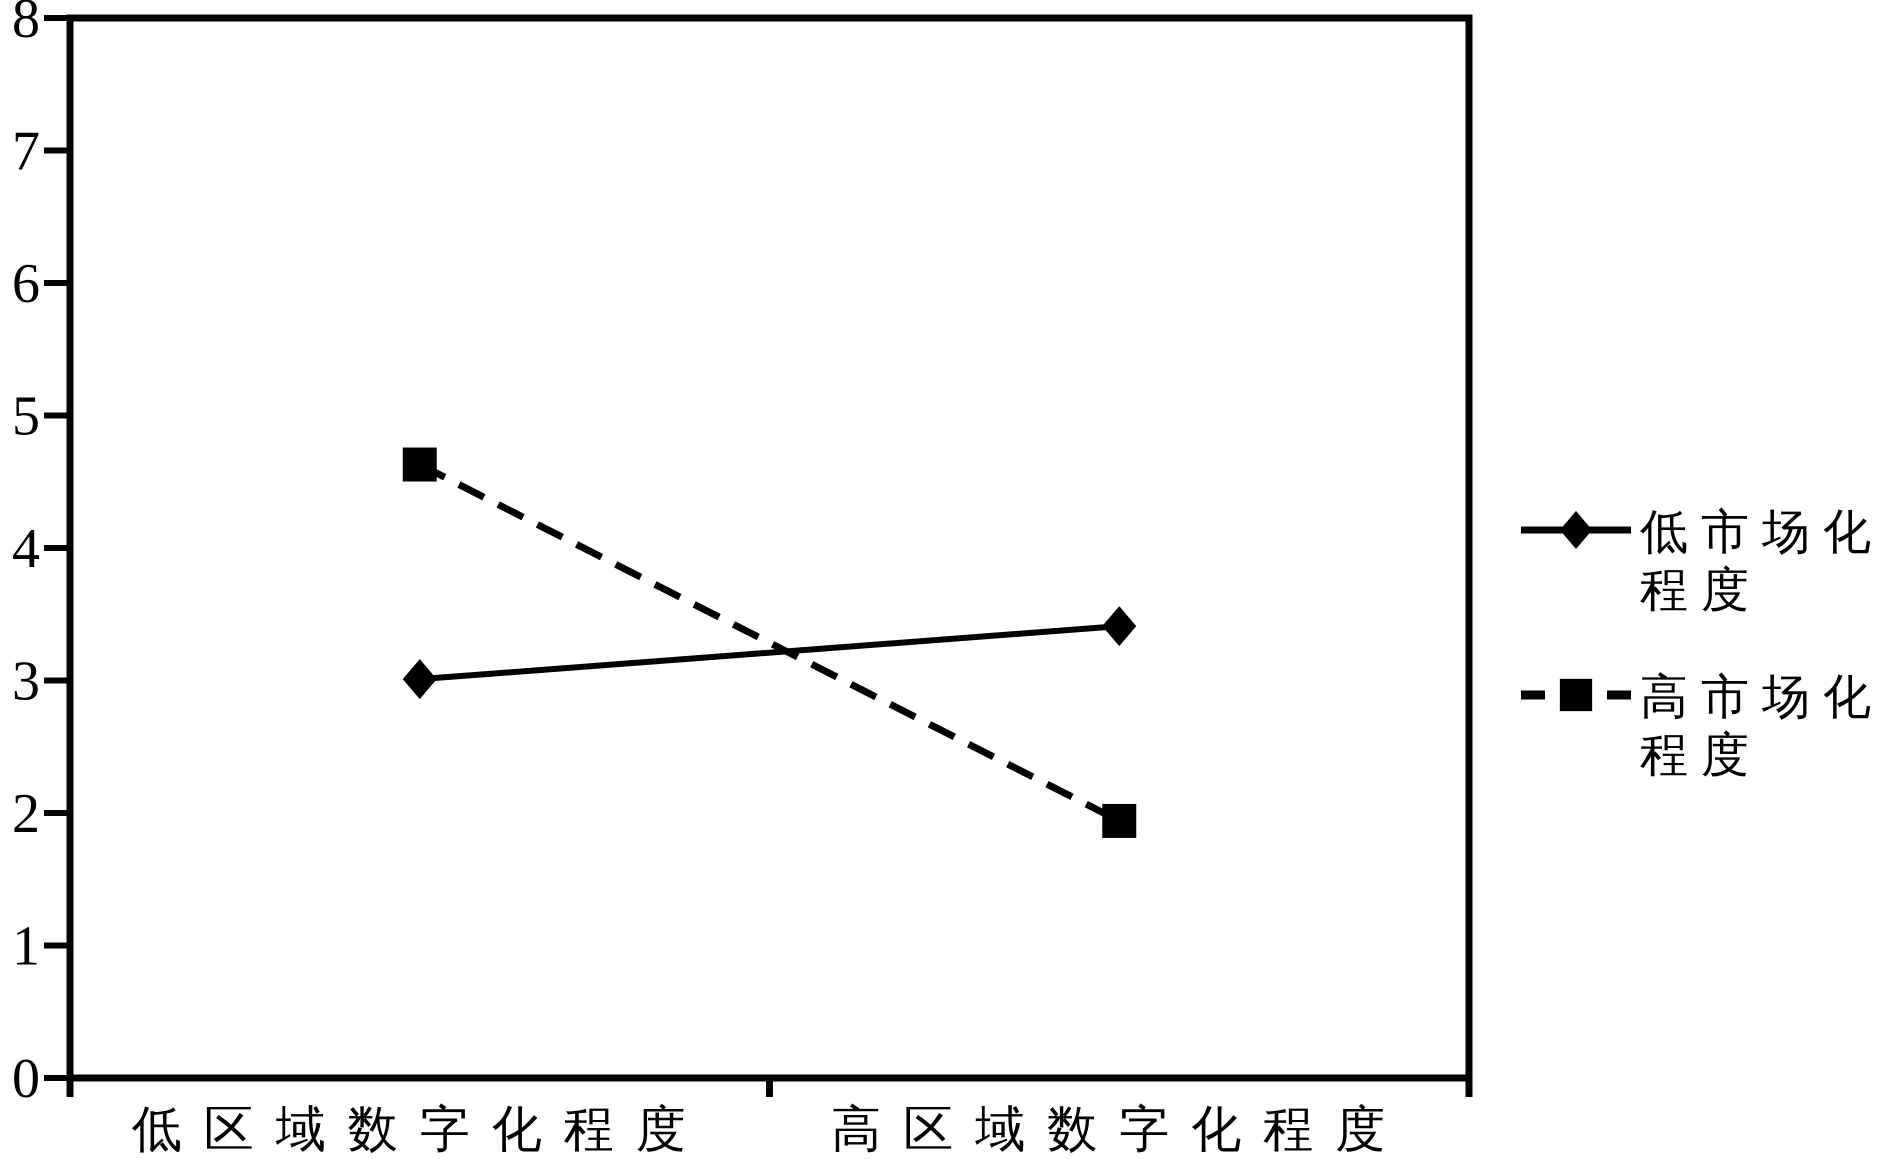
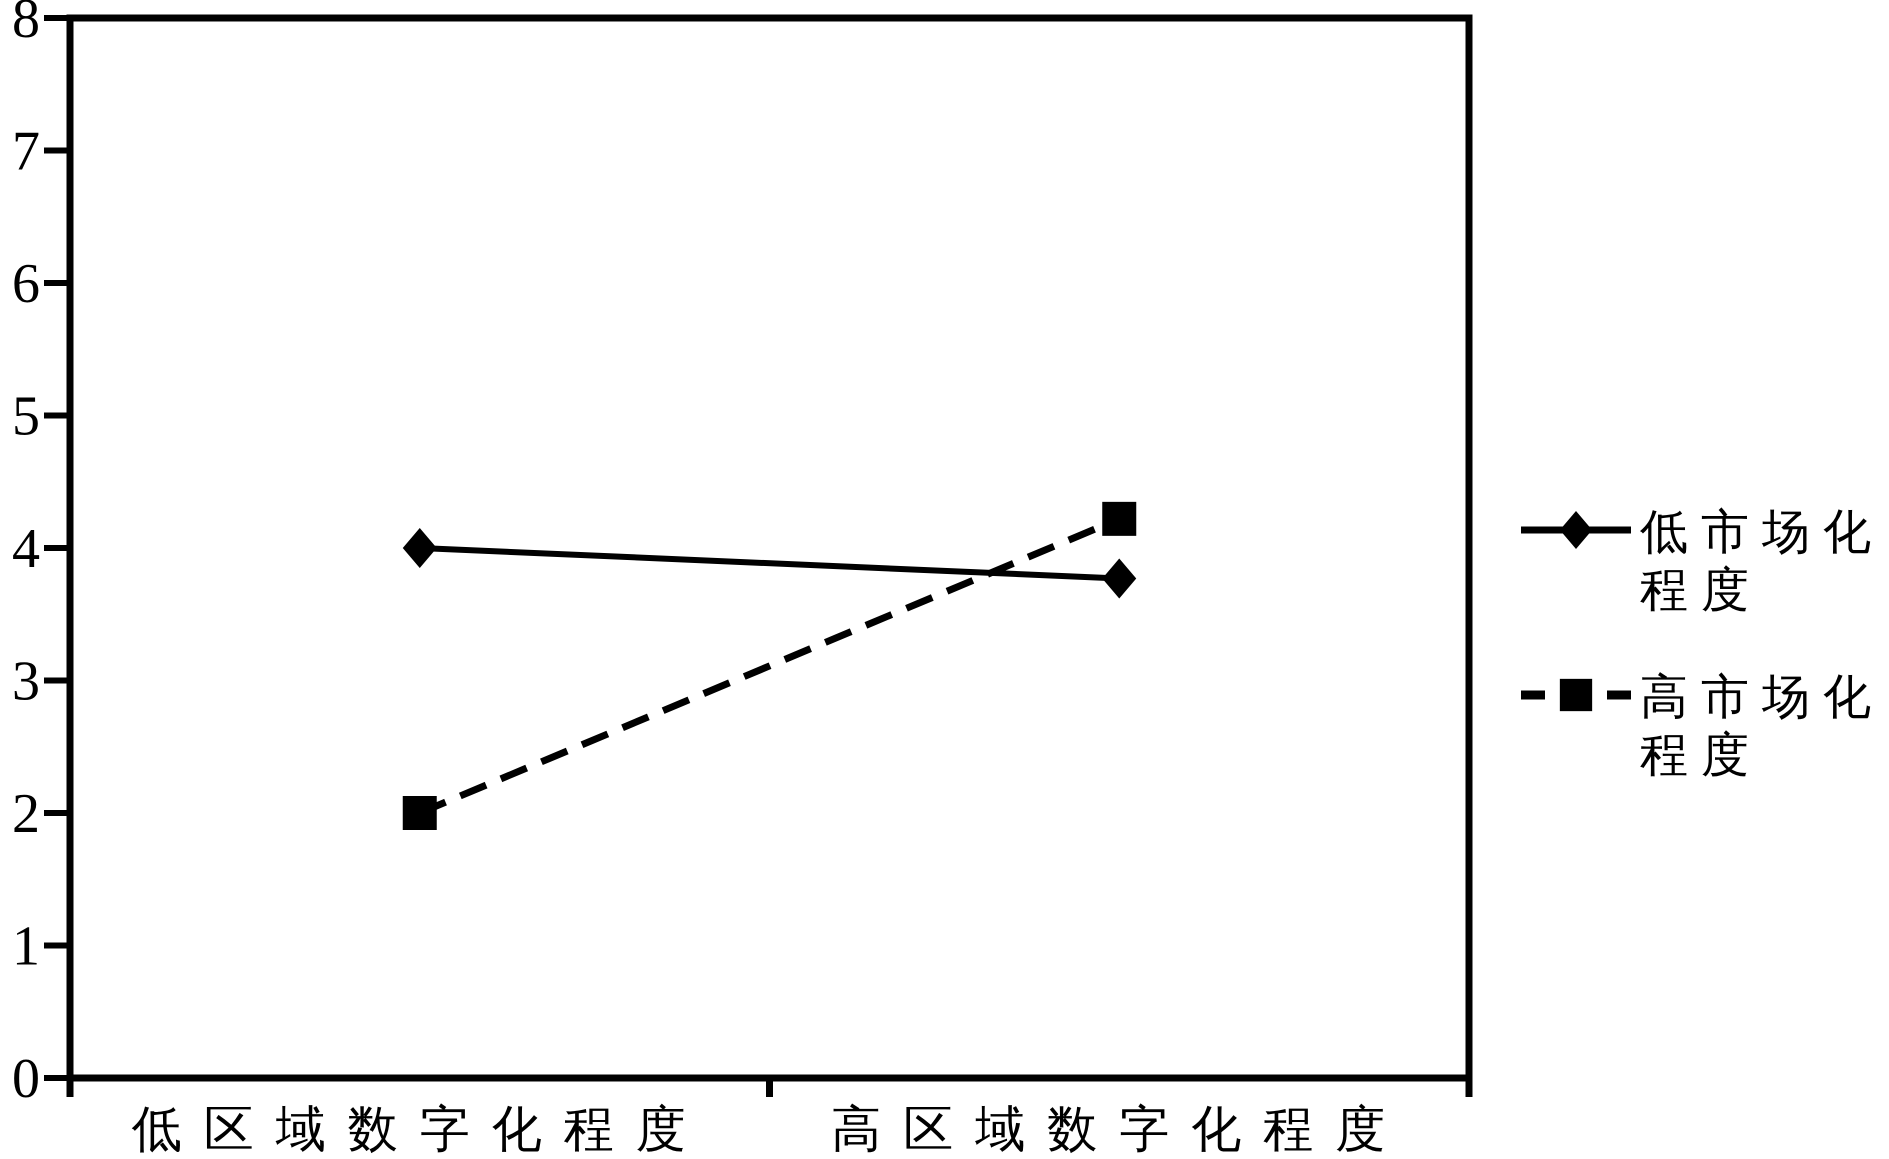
低市场化程度/低区域数字化程度: 3.01 -> 4.00
高市场化程度/低区域数字化程度: 4.63 -> 2.00
低市场化程度/高区域数字化程度: 3.41 -> 3.77
高市场化程度/高区域数字化程度: 1.94 -> 4.22
